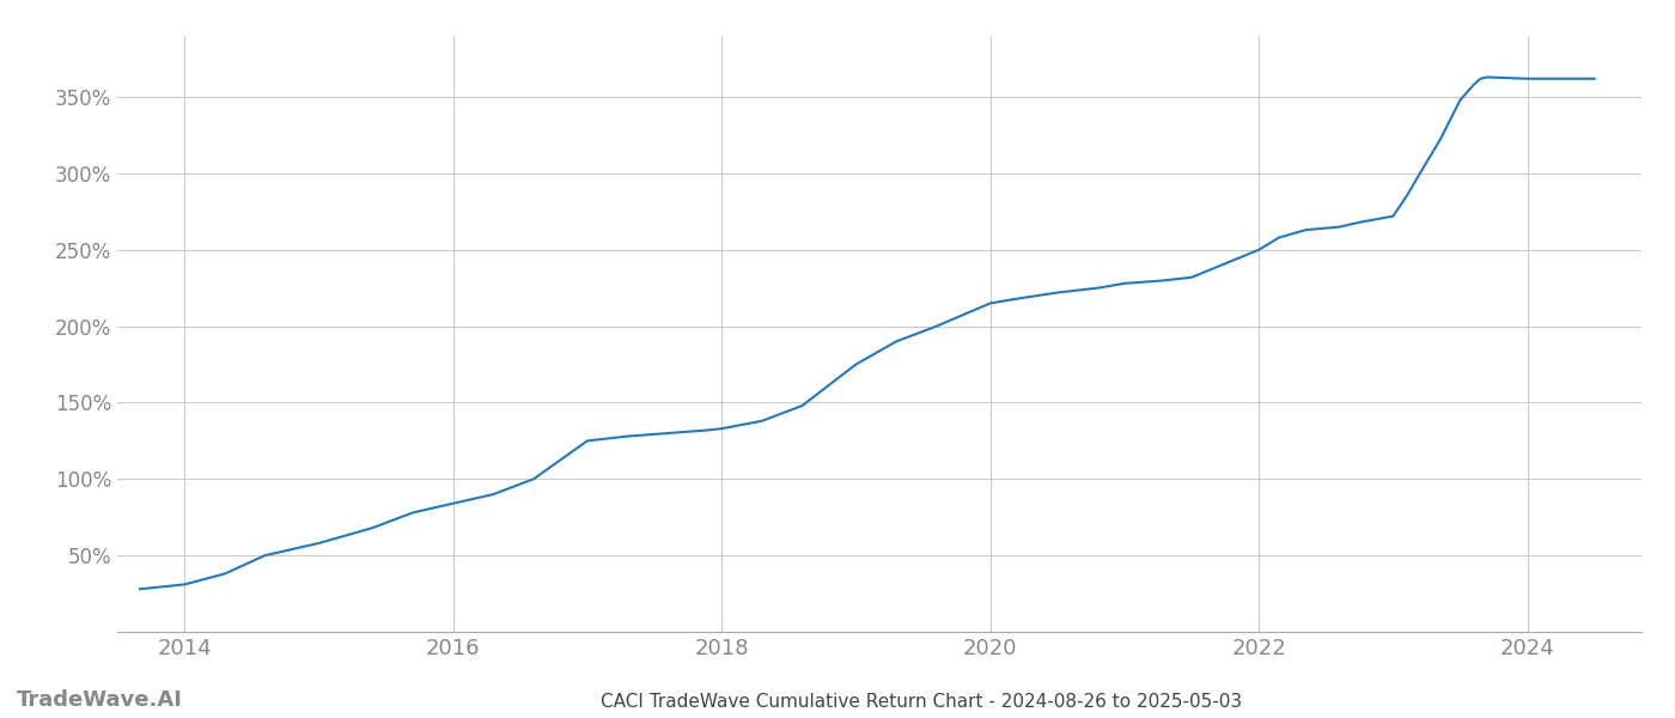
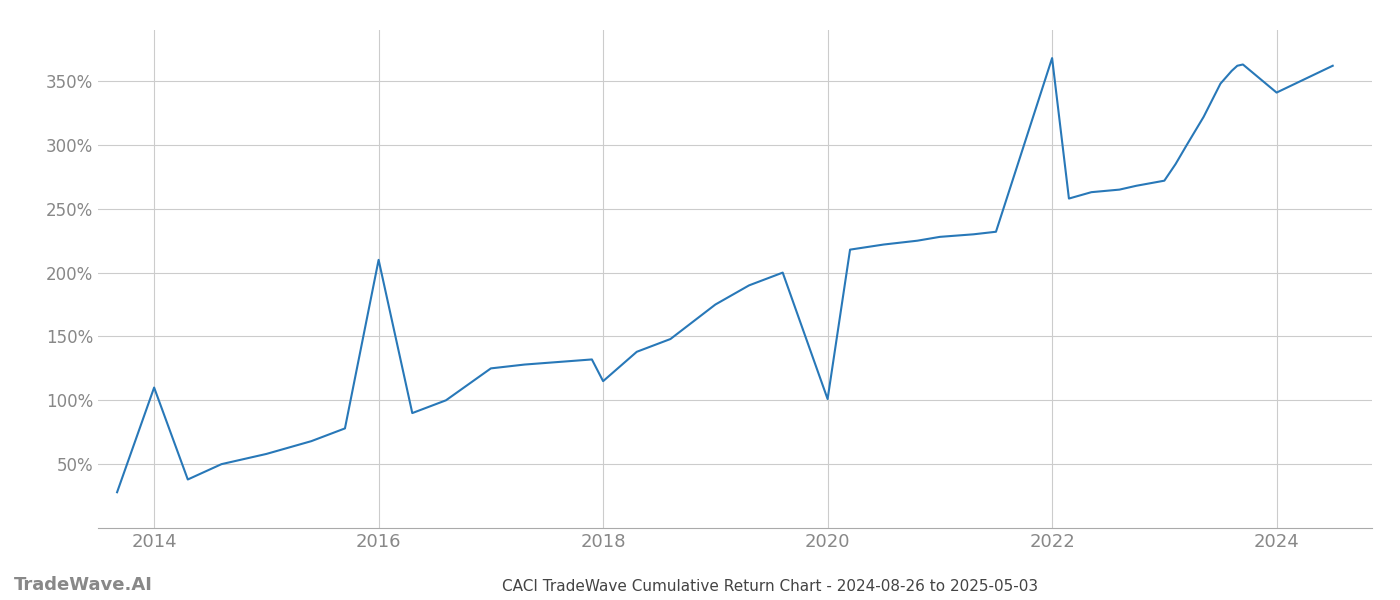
2014: 31% -> 110%
2016: 84% -> 210%
2018: 133% -> 115%
2020: 215% -> 101%
2022: 250% -> 368%
2024: 362% -> 341%
